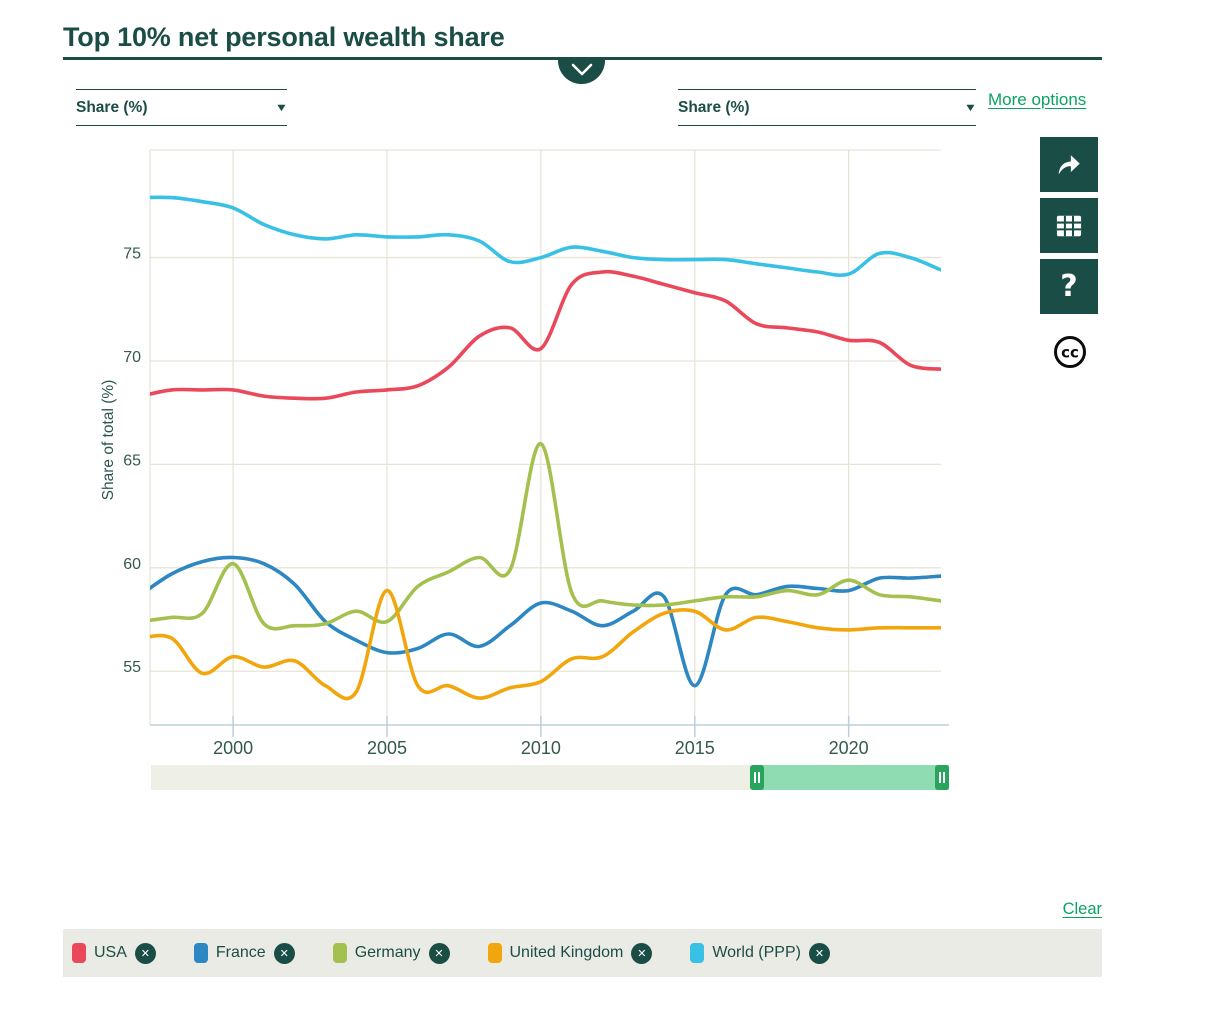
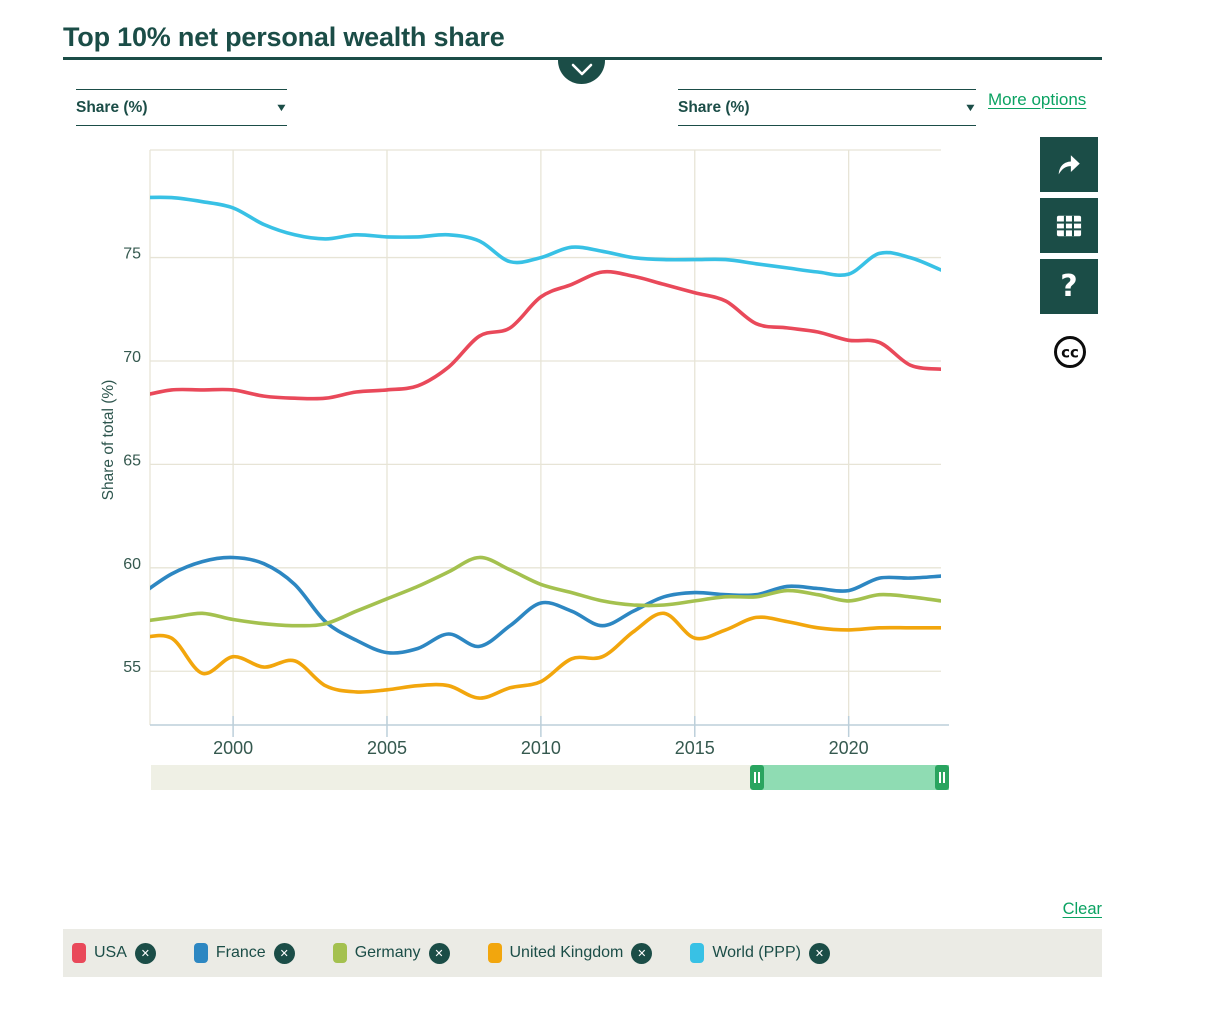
Germany/2000: 60.2 -> 57.5
Germany/2005: 57.4 -> 58.5
United Kingdom/2005: 58.9 -> 54.1
USA/2010: 70.6 -> 73.1
Germany/2010: 66.0 -> 59.2
France/2015: 54.3 -> 58.8
United Kingdom/2015: 57.9 -> 56.6
Germany/2020: 59.4 -> 58.4
